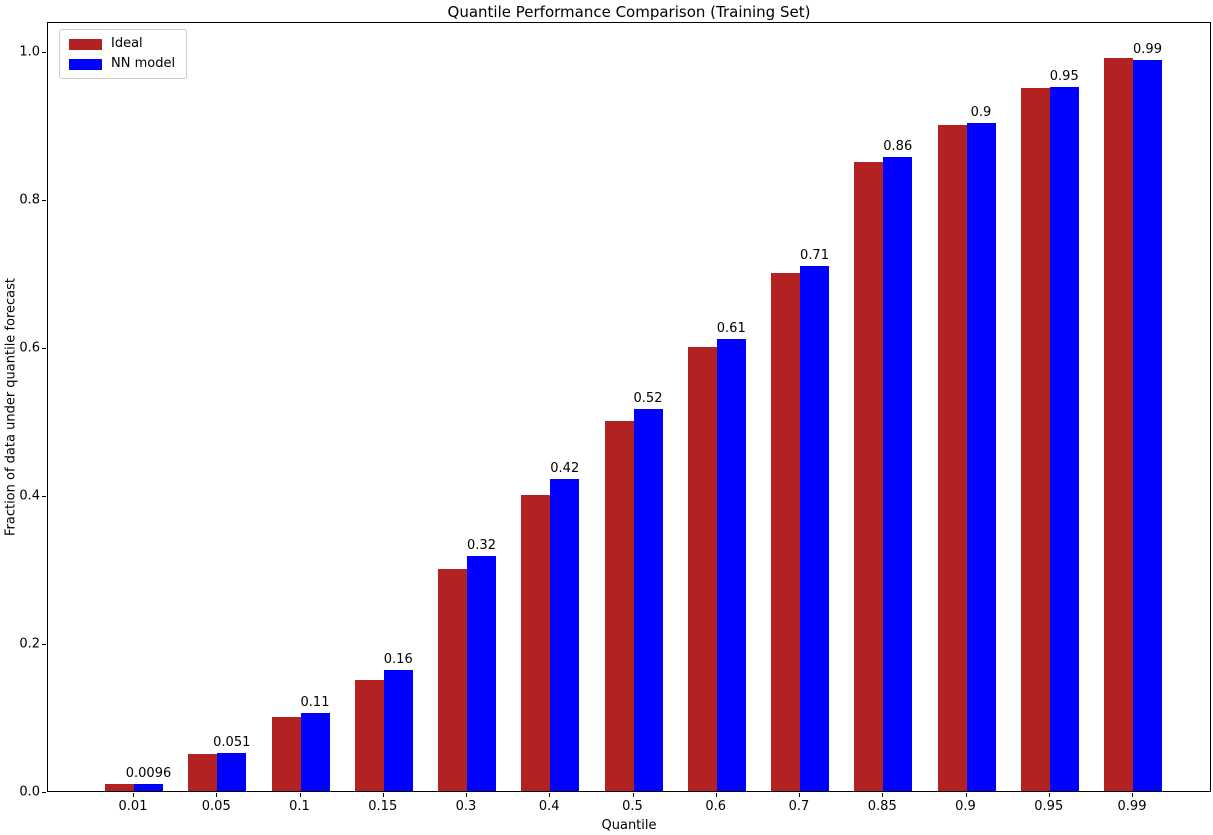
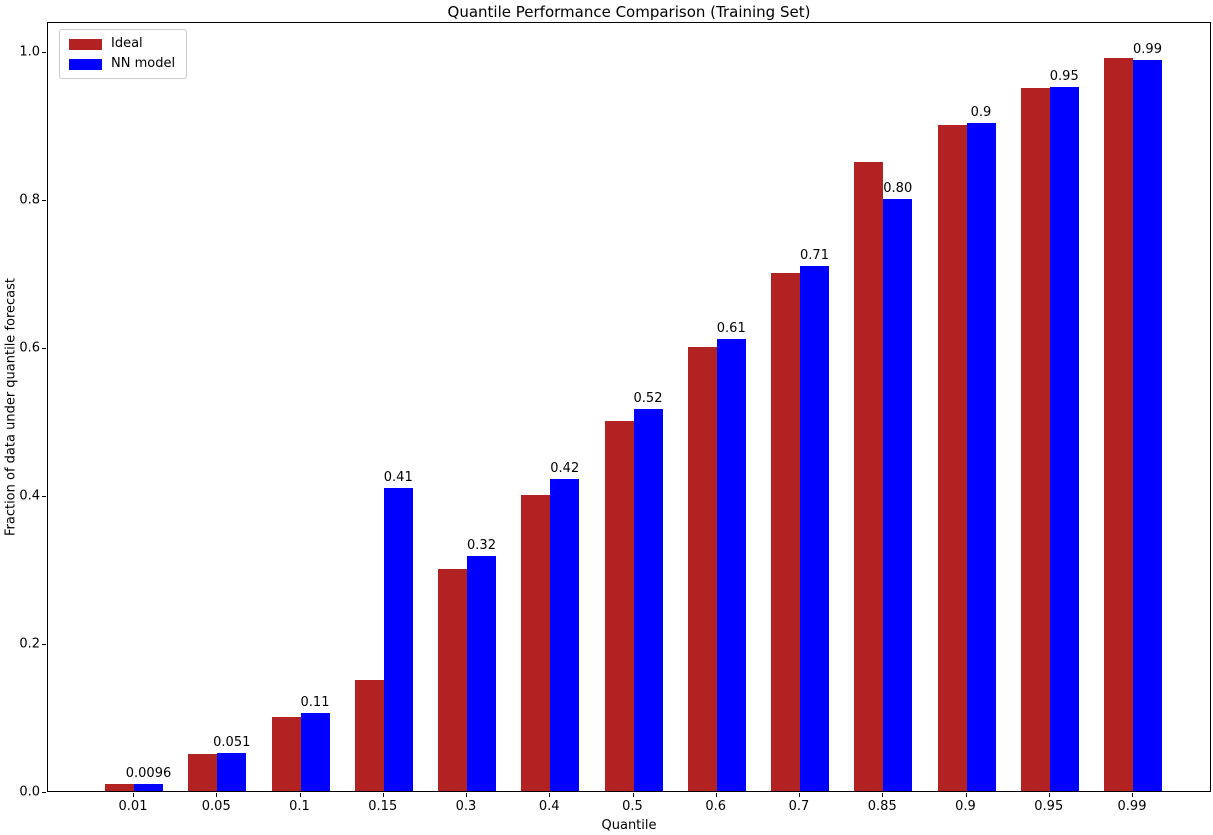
NN model/0.15: 0.16 -> 0.41
NN model/0.85: 0.86 -> 0.80
